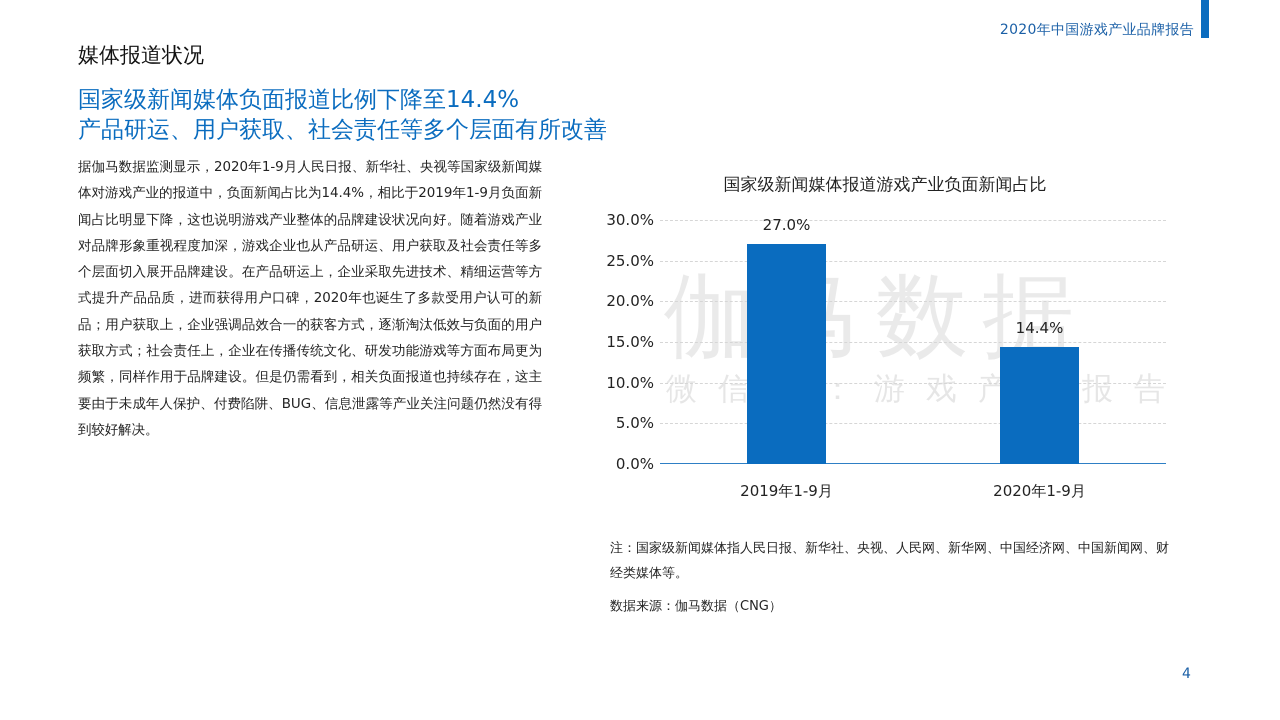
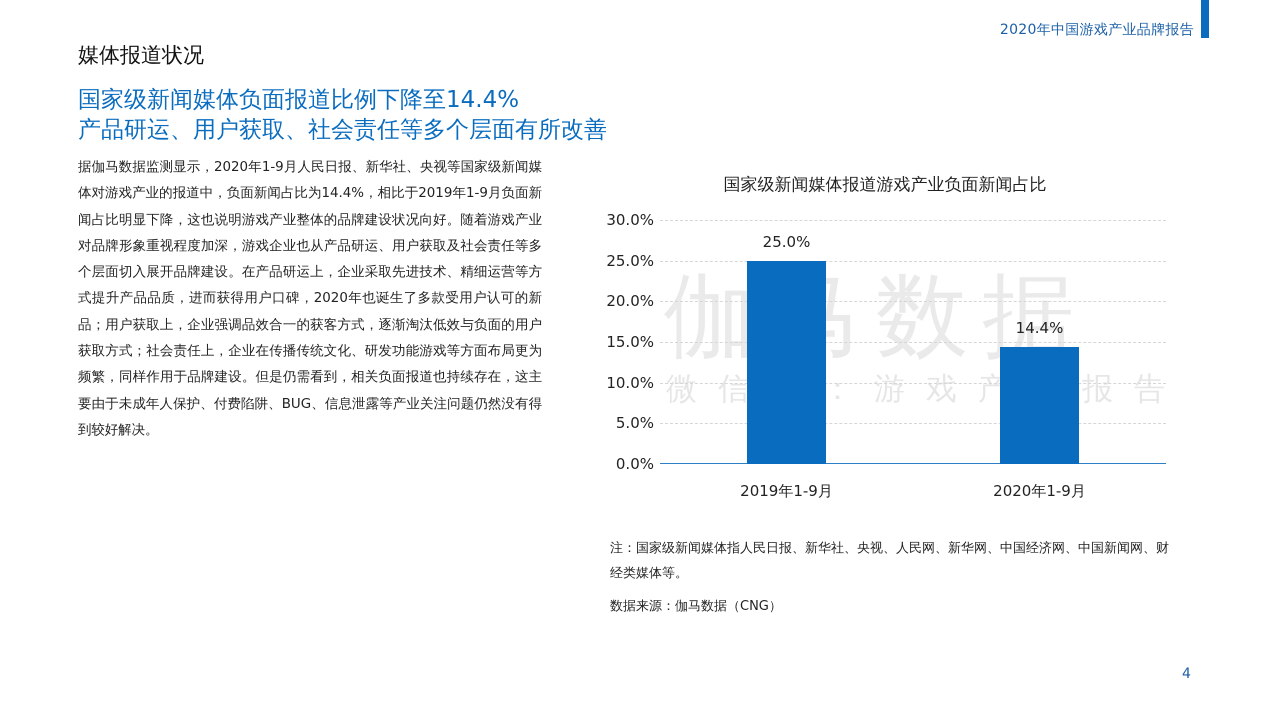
2019年1-9月: 27.0% -> 25.0%
